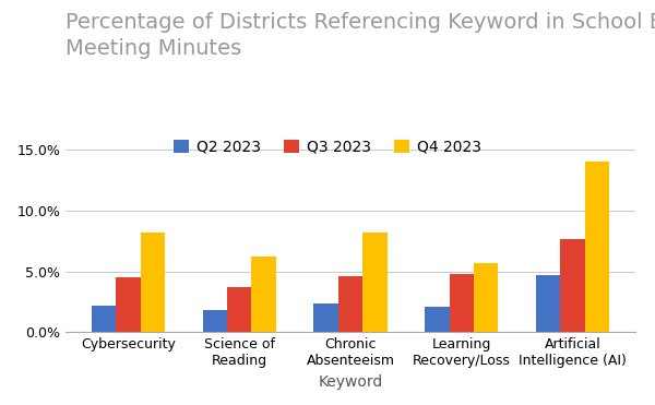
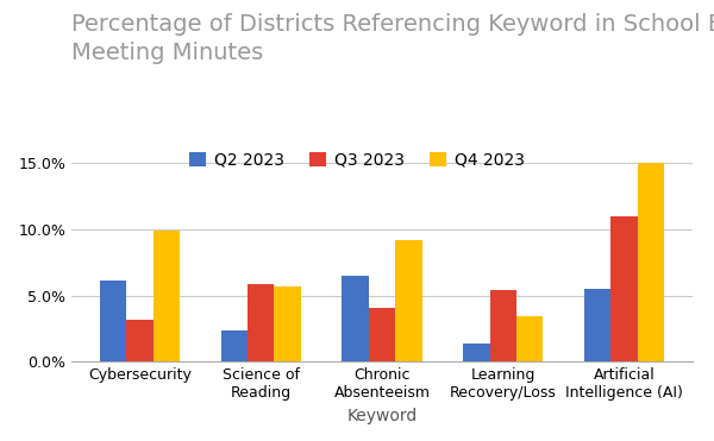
Q2 2023/Cybersecurity: 2.2% -> 6.1%
Q3 2023/Cybersecurity: 4.5% -> 3.2%
Q4 2023/Cybersecurity: 8.2% -> 9.9%
Q2 2023/Science of Reading: 1.8% -> 2.4%
Q3 2023/Science of Reading: 3.7% -> 5.9%
Q4 2023/Science of Reading: 6.2% -> 5.7%
Q2 2023/Chronic Absenteeism: 2.4% -> 6.5%
Q3 2023/Chronic Absenteeism: 4.6% -> 4.1%
Q4 2023/Chronic Absenteeism: 8.2% -> 9.2%
Q2 2023/Learning Recovery/Loss: 2.1% -> 1.4%
Q3 2023/Learning Recovery/Loss: 4.8% -> 5.4%
Q4 2023/Learning Recovery/Loss: 5.7% -> 3.4%
Q2 2023/Artificial Intelligence (AI): 4.7% -> 5.5%
Q3 2023/Artificial Intelligence (AI): 7.7% -> 11.0%
Q4 2023/Artificial Intelligence (AI): 14.0% -> 15.0%
